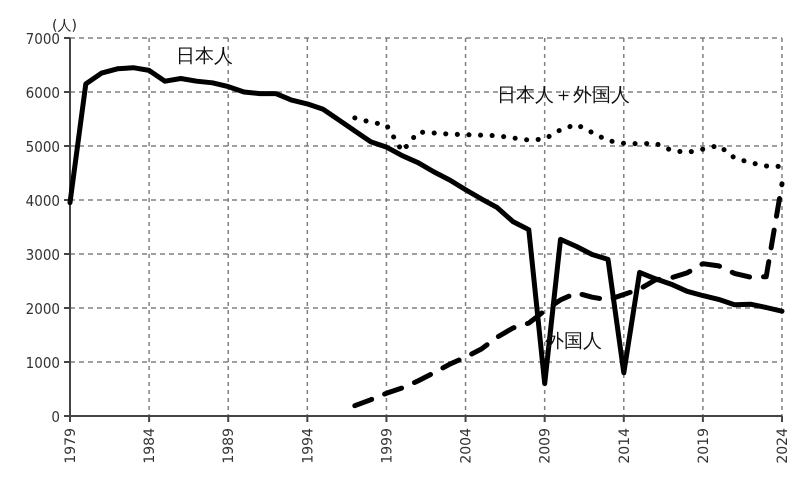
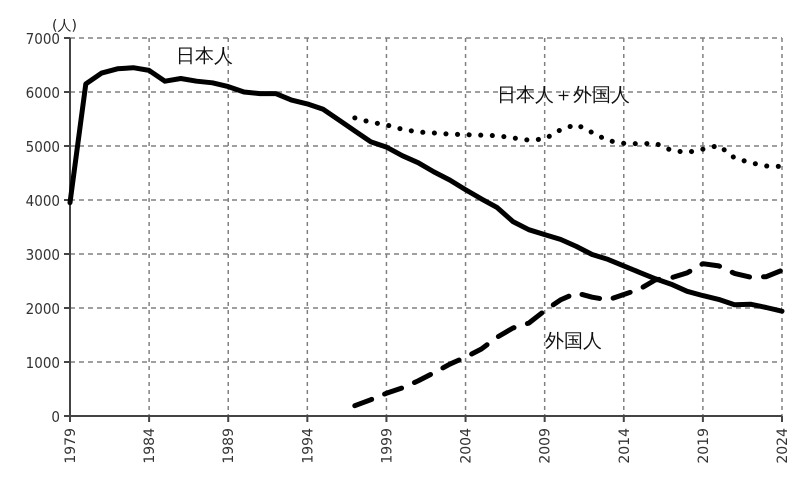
日本人＋外国人/2000: 4900 -> 5300
日本人/2009: 600 -> 3400
日本人/2014: 800 -> 2800
外国人/2024: 4300 -> 2700
